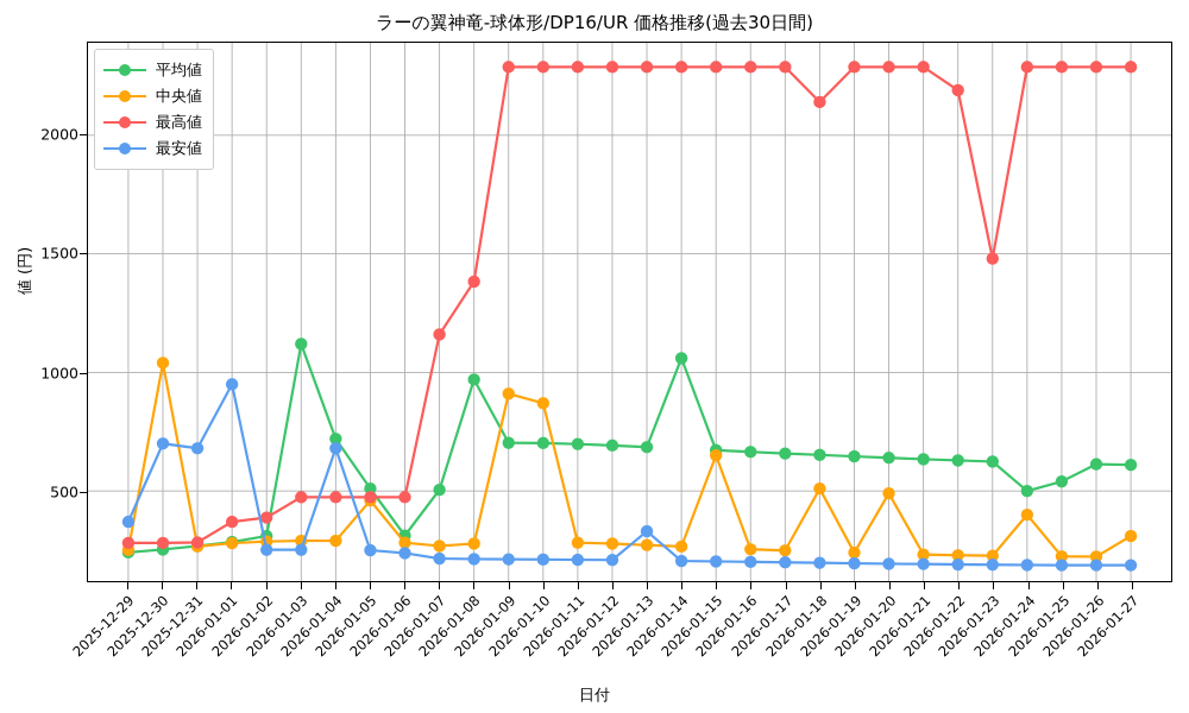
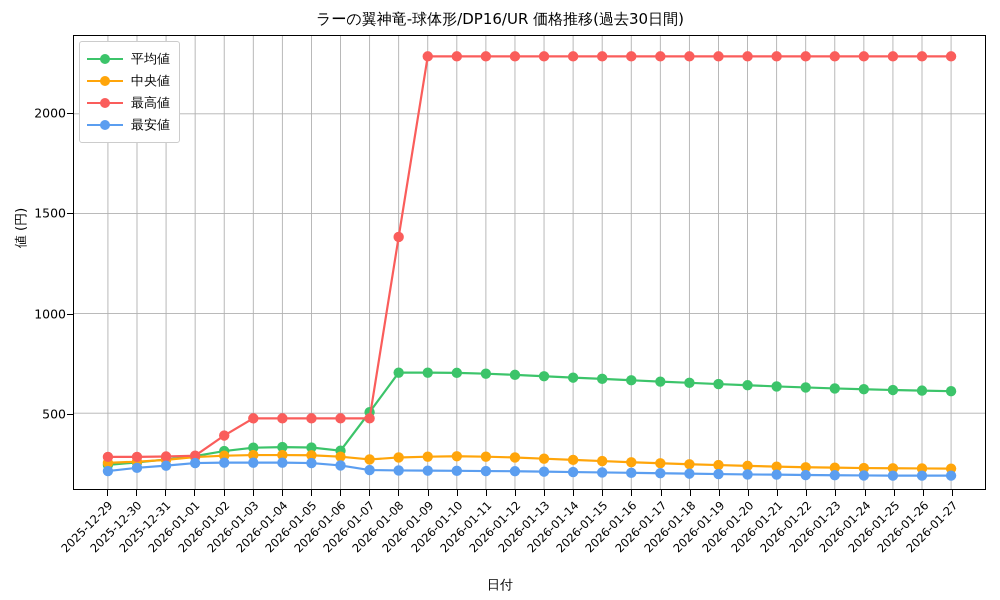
最安値/2025-12-29: 370 -> 210
中央値/2025-12-30: 1040 -> 260
最安値/2025-12-30: 700 -> 230
最安値/2025-12-31: 680 -> 240
最高値/2026-01-01: 370 -> 290
最安値/2026-01-01: 950 -> 250
平均値/2026-01-03: 1120 -> 330
平均値/2026-01-04: 720 -> 330
最安値/2026-01-04: 680 -> 250
平均値/2026-01-05: 510 -> 330
中央値/2026-01-05: 460 -> 290
最高値/2026-01-07: 1160 -> 470
平均値/2026-01-08: 970 -> 700
中央値/2026-01-09: 910 -> 280
中央値/2026-01-10: 870 -> 280
最安値/2026-01-13: 330 -> 210
平均値/2026-01-14: 1060 -> 680
中央値/2026-01-15: 650 -> 260
中央値/2026-01-18: 510 -> 240
最高値/2026-01-18: 2140 -> 2290
中央値/2026-01-20: 490 -> 240
最高値/2026-01-22: 2190 -> 2290
最高値/2026-01-23: 1480 -> 2290
平均値/2026-01-24: 500 -> 620
中央値/2026-01-24: 400 -> 220
平均値/2026-01-25: 540 -> 620
中央値/2026-01-27: 310 -> 220
